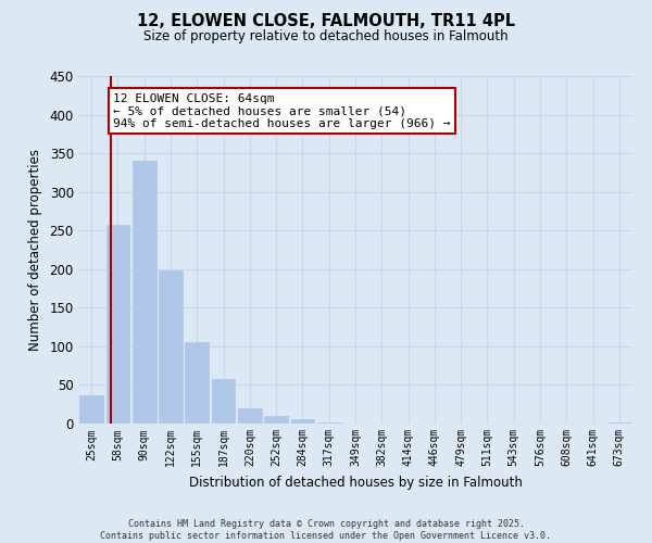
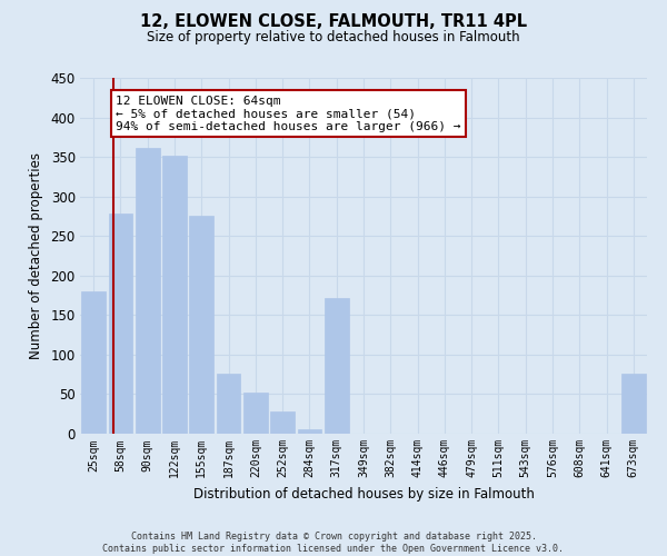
25sqm: 37 -> 180
58sqm: 257 -> 278
90sqm: 340 -> 362
122sqm: 198 -> 352
155sqm: 105 -> 276
187sqm: 57 -> 76
220sqm: 20 -> 52
252sqm: 10 -> 28
317sqm: 1 -> 172
673sqm: 1 -> 76
